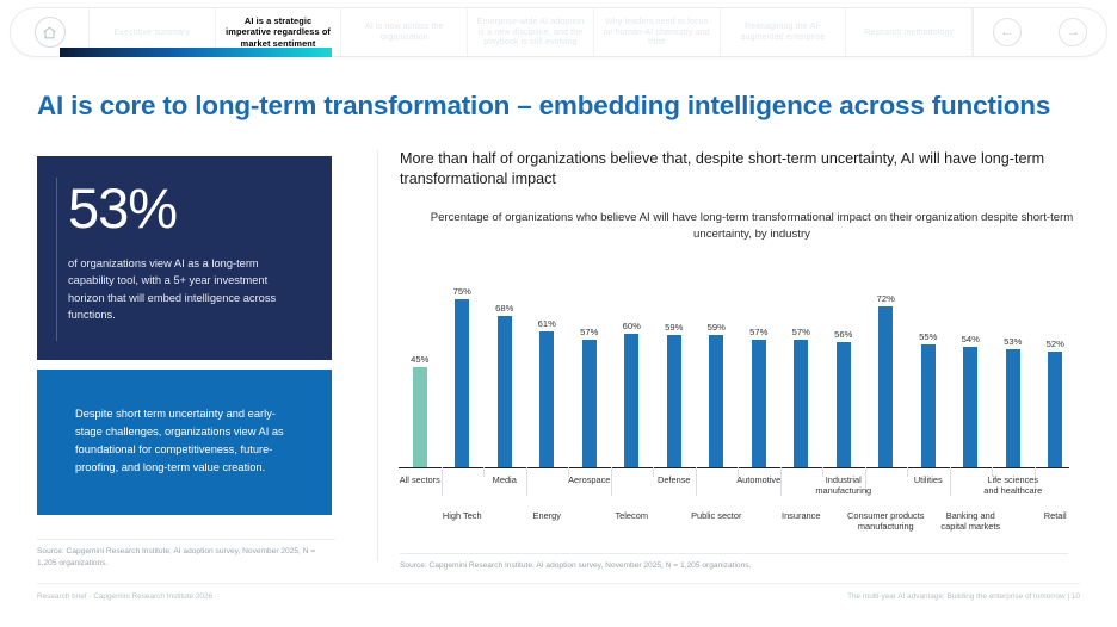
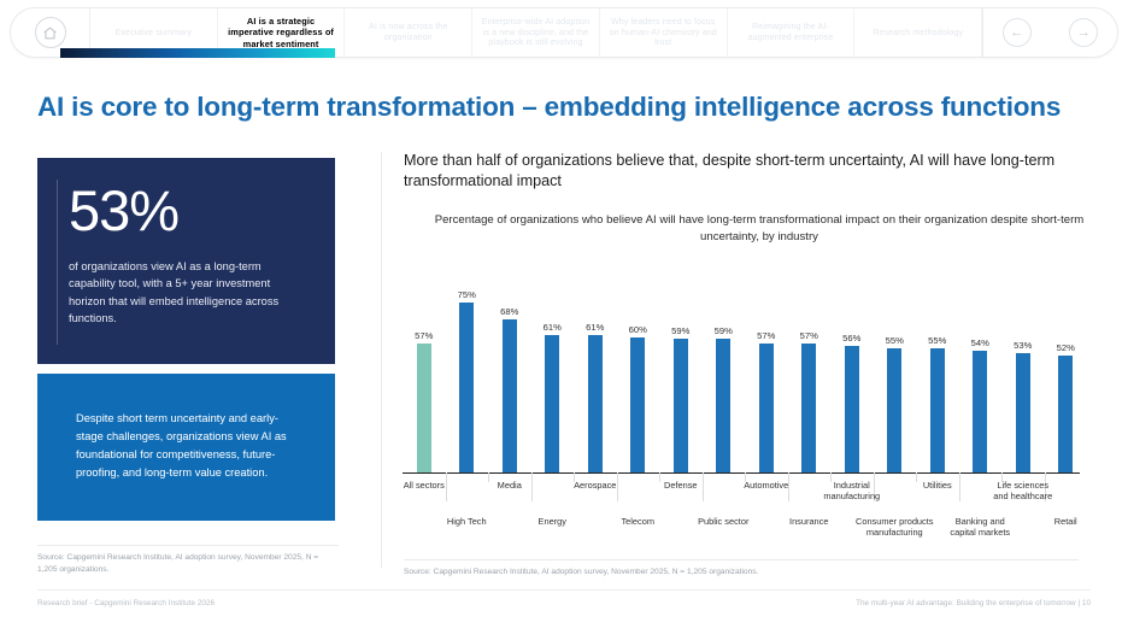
All sectors: 45% -> 57%
Aerospace: 57% -> 61%
Consumer products manufacturing: 72% -> 55%
